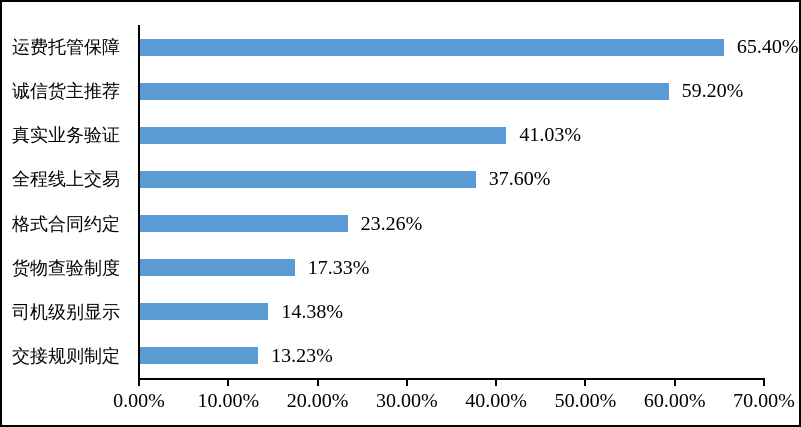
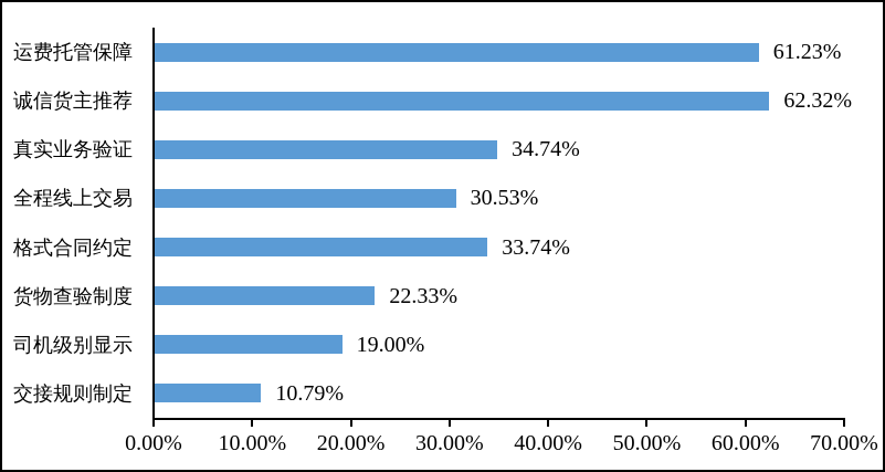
运费托管保障: 65.40% -> 61.23%
诚信货主推荐: 59.20% -> 62.32%
真实业务验证: 41.03% -> 34.74%
全程线上交易: 37.60% -> 30.53%
格式合同约定: 23.26% -> 33.74%
货物查验制度: 17.33% -> 22.33%
司机级别显示: 14.38% -> 19.00%
交接规则制定: 13.23% -> 10.79%
